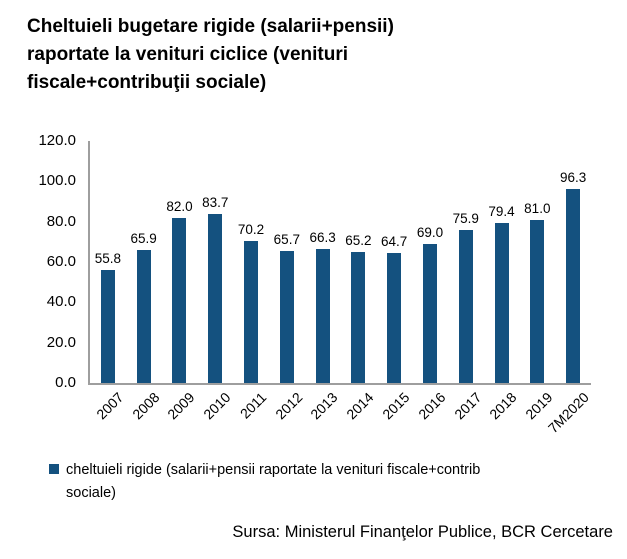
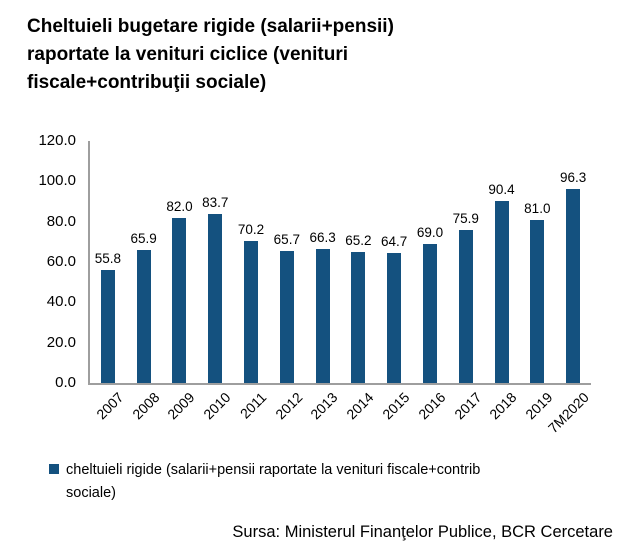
2018: 79.4 -> 90.4
